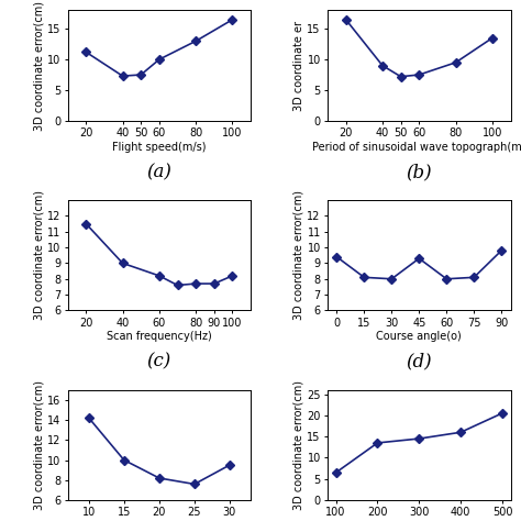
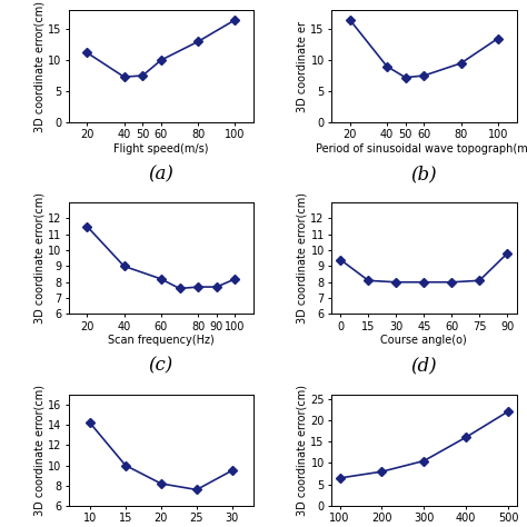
45: 9.3 -> 8.0
200: 13.5 -> 8.0
300: 14.5 -> 10.5
500: 20.5 -> 22.0
